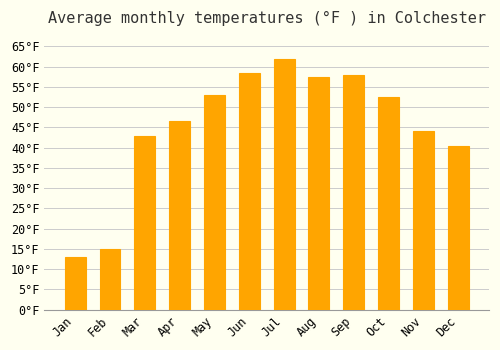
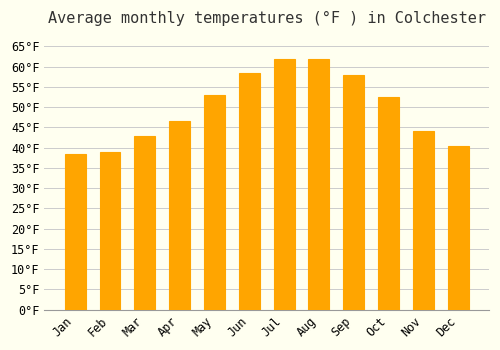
Jan: 13.0°F -> 38.5°F
Feb: 15.0°F -> 39.0°F
Aug: 57.5°F -> 62.0°F
